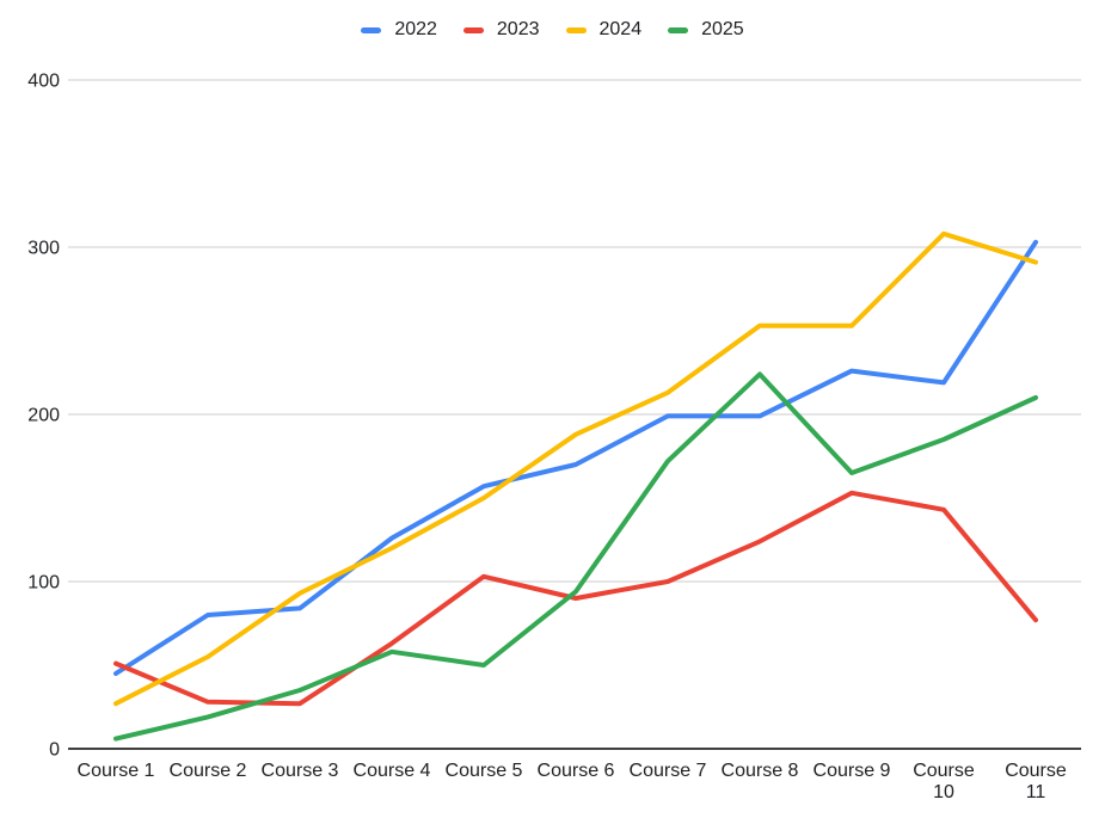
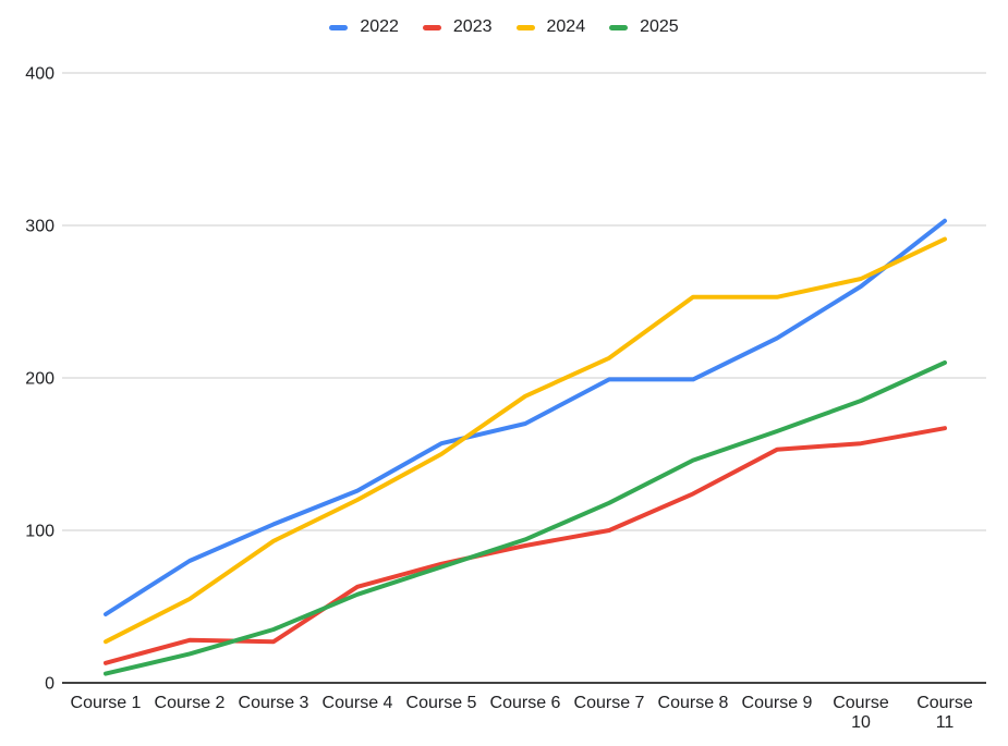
2023/Course 1: 51 -> 13
2022/Course 3: 84 -> 104
2023/Course 5: 103 -> 78
2025/Course 5: 50 -> 76
2025/Course 7: 172 -> 118
2025/Course 8: 224 -> 146
2022/Course 10: 219 -> 260
2023/Course 10: 143 -> 157
2024/Course 10: 308 -> 265
2023/Course 11: 77 -> 167
